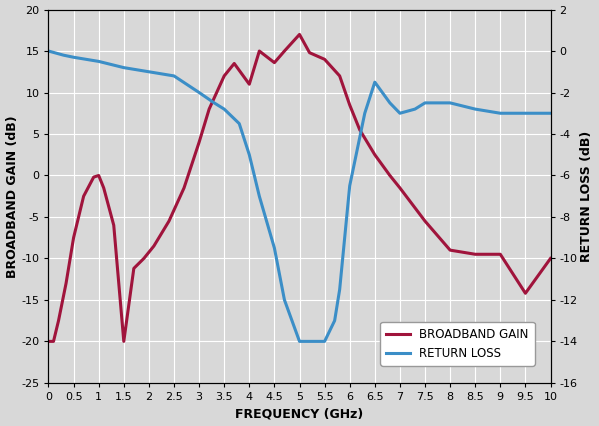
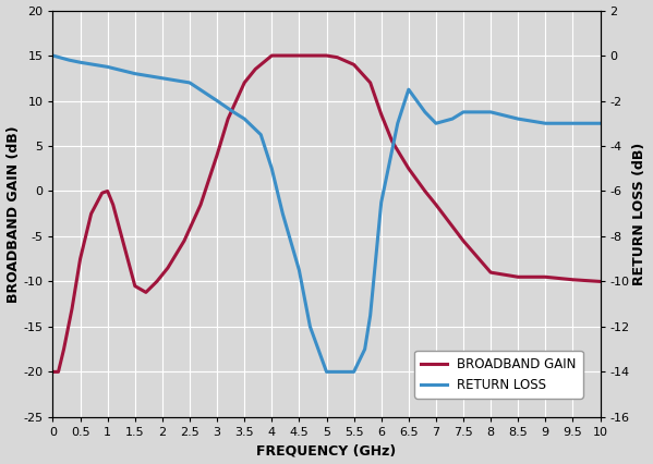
BROADBAND GAIN/1.5: -20.0 -> -10.5
BROADBAND GAIN/4: 11.0 -> 15.0
BROADBAND GAIN/4.5: 13.6 -> 15.0
BROADBAND GAIN/5: 17.0 -> 15.0
BROADBAND GAIN/9.5: -14.2 -> -9.8
